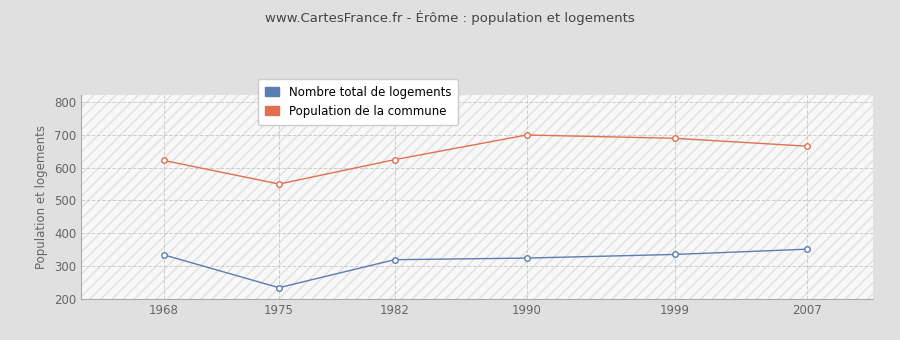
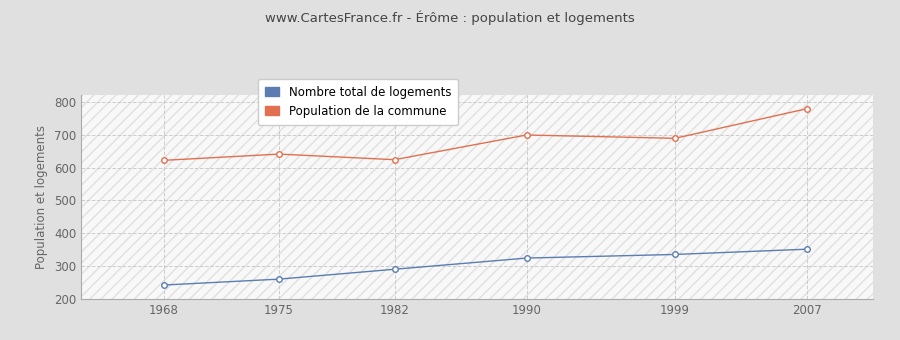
Nombre total de logements/1968: 335 -> 243
Nombre total de logements/1975: 235 -> 261
Population de la commune/1975: 550 -> 641
Nombre total de logements/1982: 320 -> 291
Population de la commune/2007: 665 -> 779
